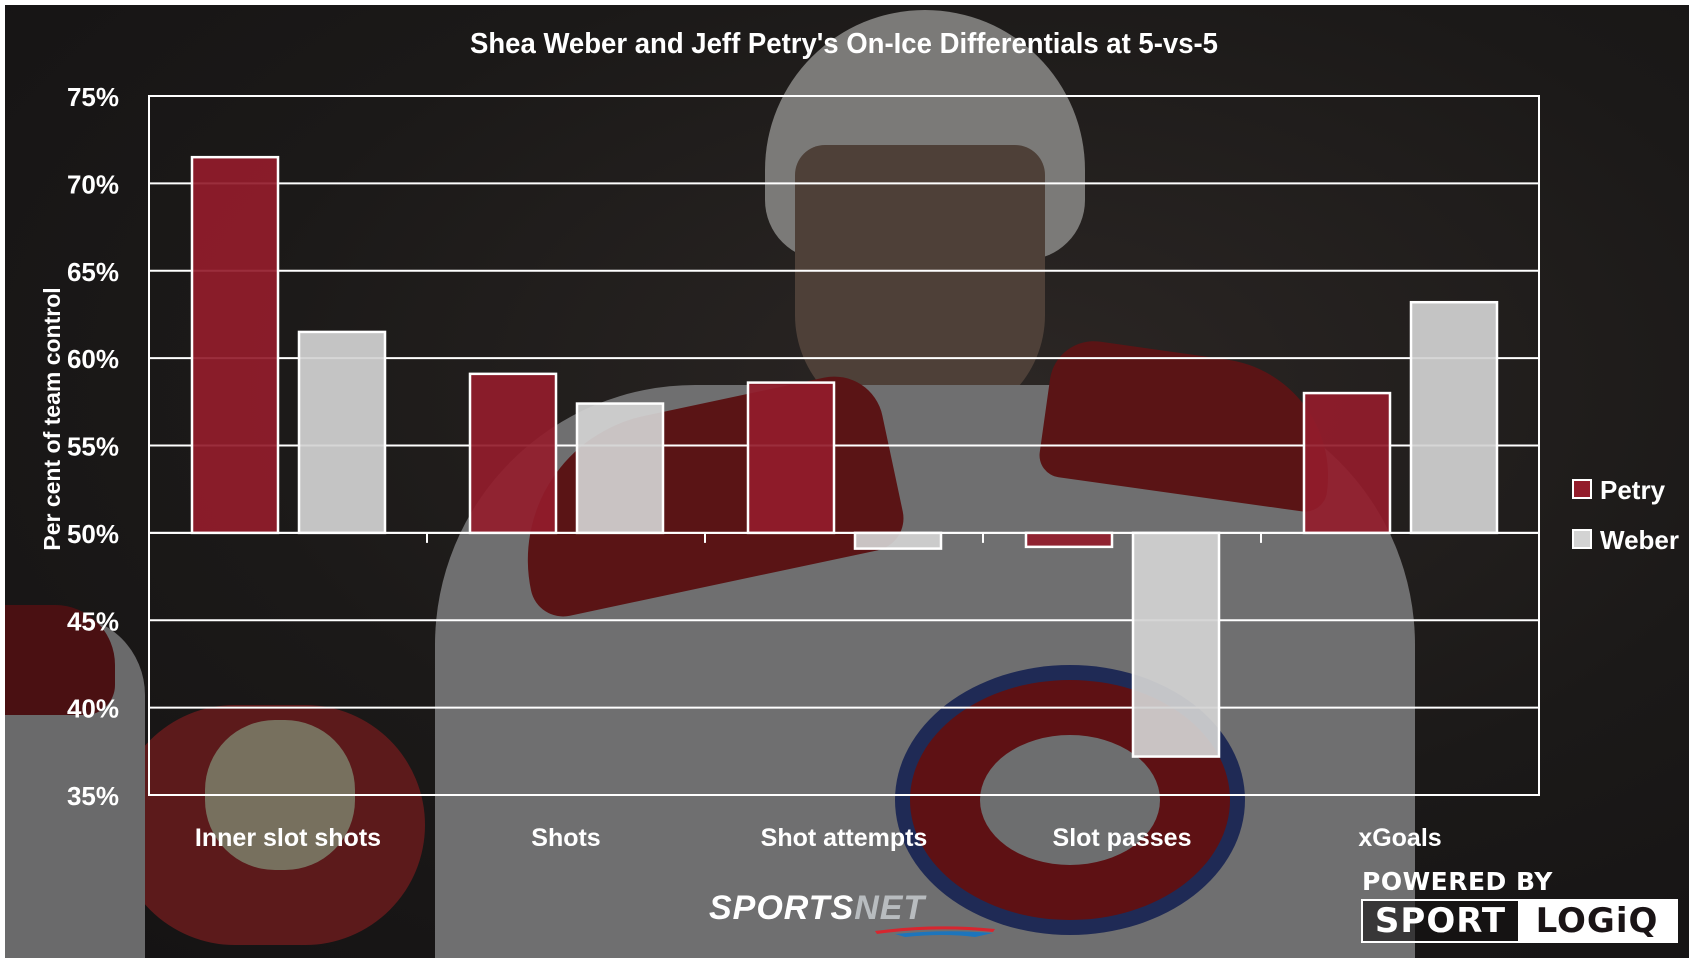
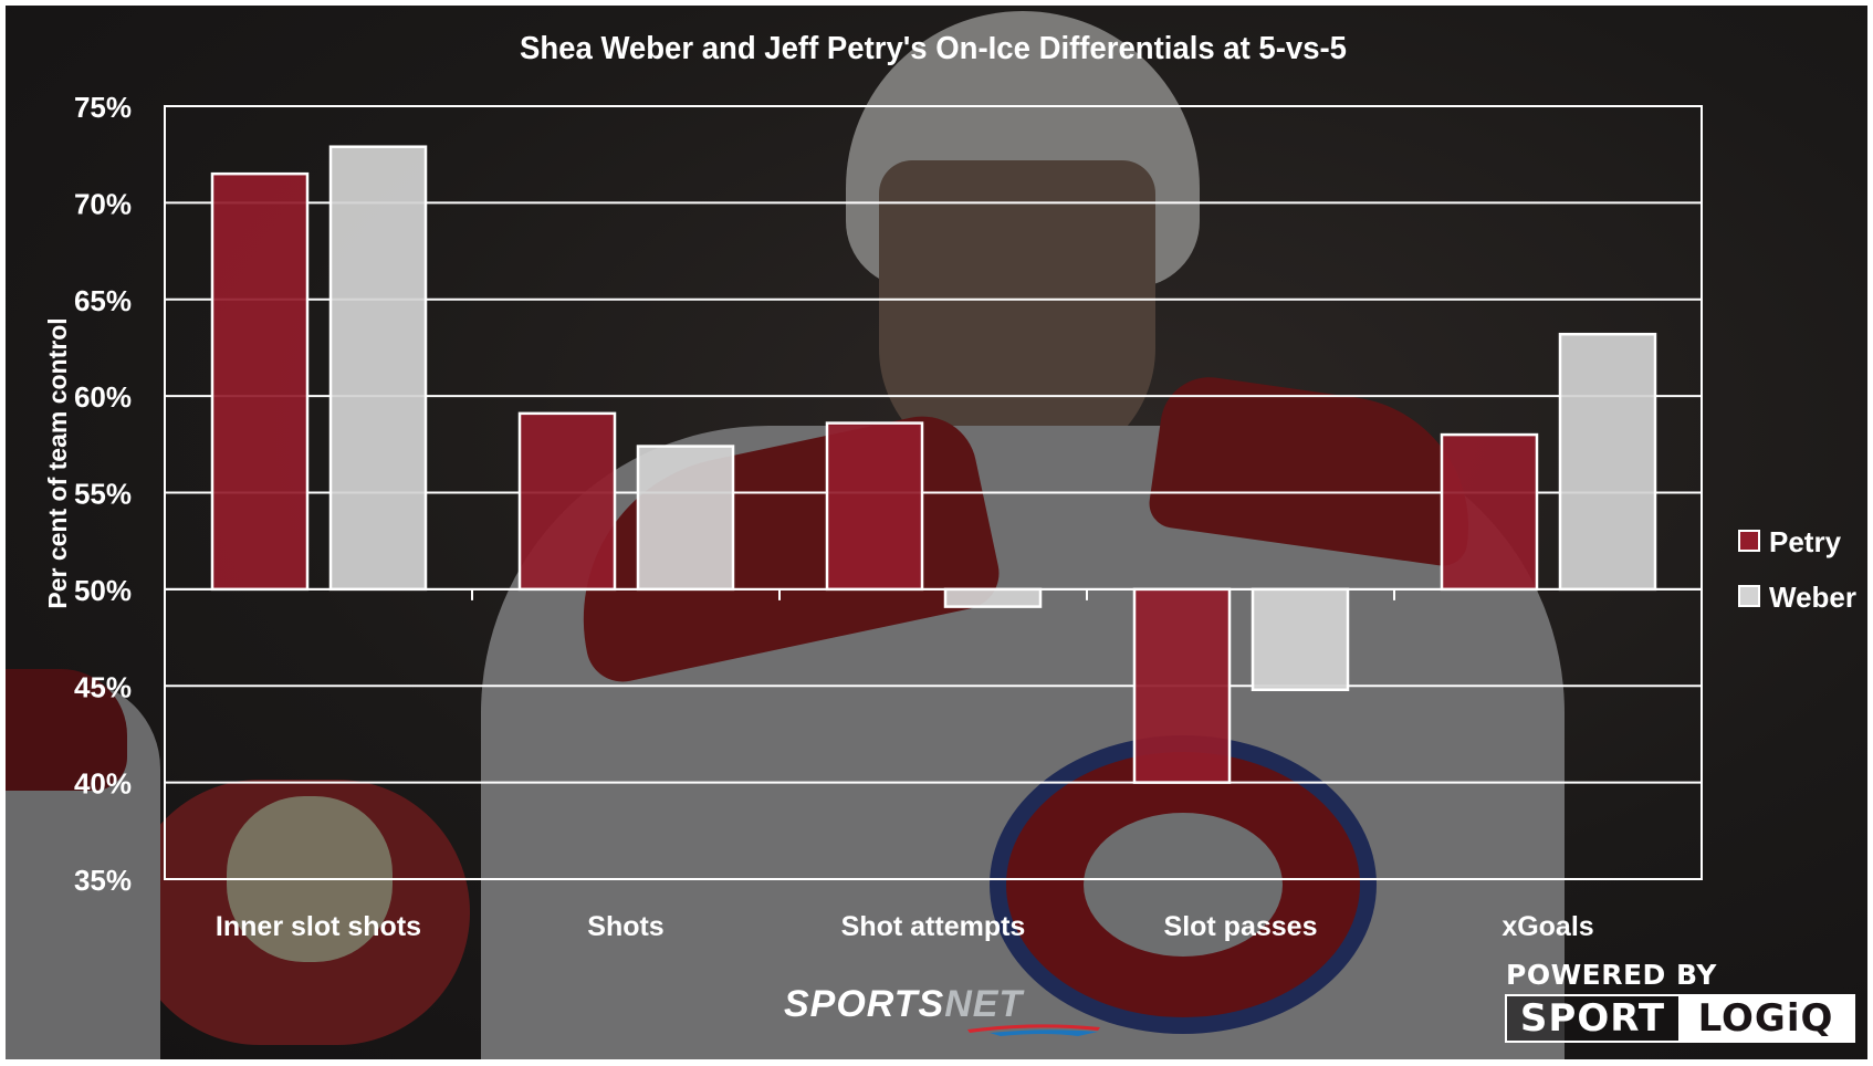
Weber/Inner slot shots: 61.5% -> 72.9%
Petry/Slot passes: 49.2% -> 40.0%
Weber/Slot passes: 37.2% -> 44.8%
